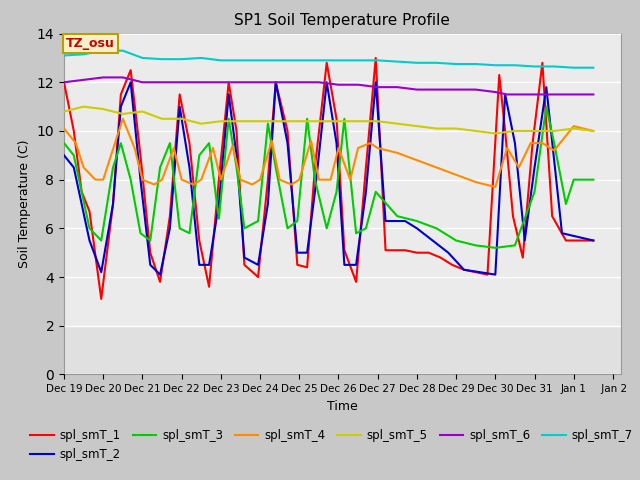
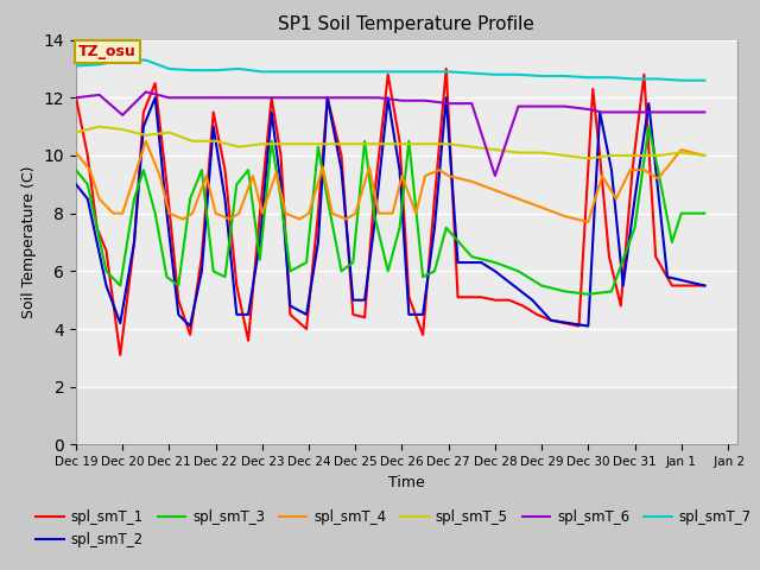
spl_smT_6/Dec 20: 12.2 -> 11.4
spl_smT_6/Dec 28: 11.7 -> 9.3
